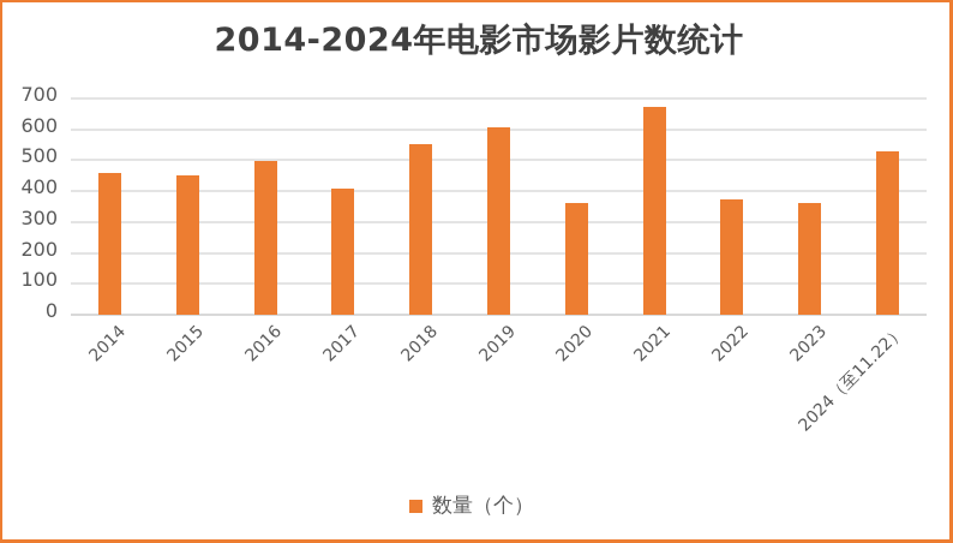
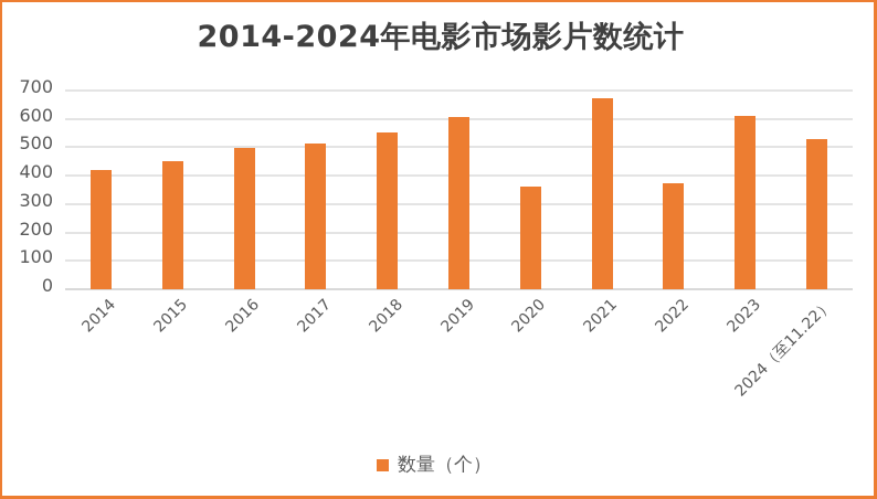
2014: 460 -> 420
2017: 410 -> 510
2023: 360 -> 610
